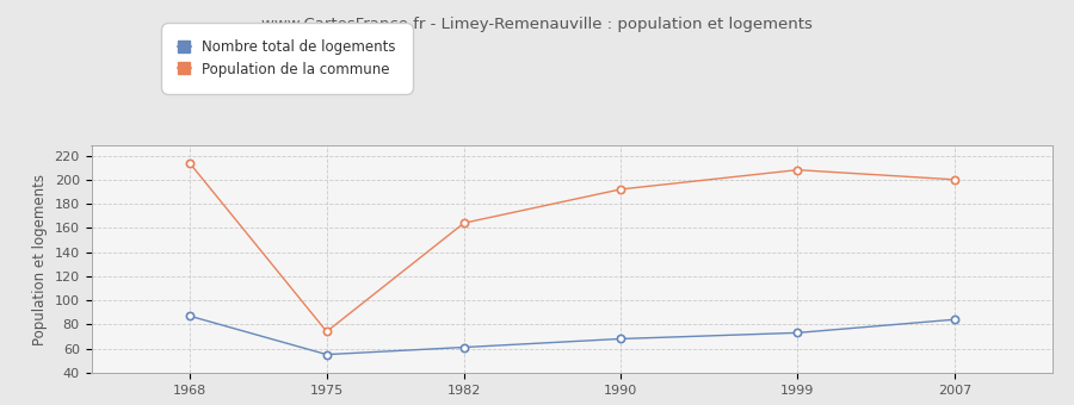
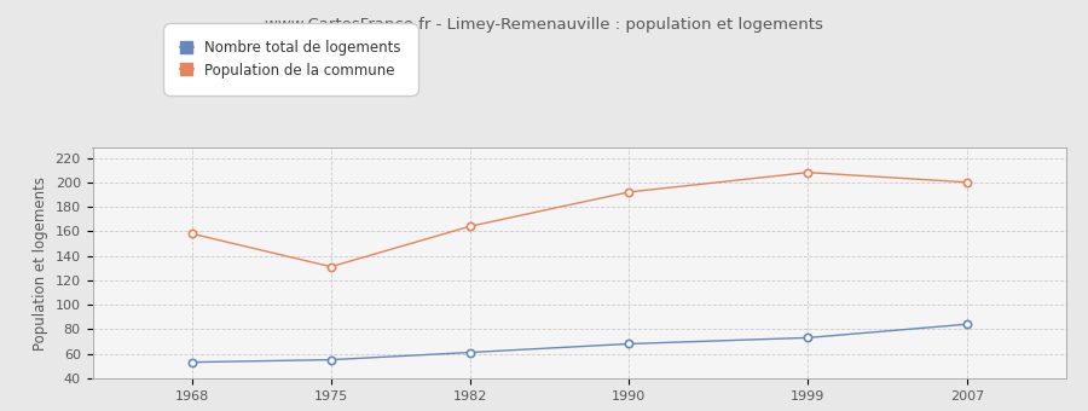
Nombre total de logements/1968: 87 -> 53
Population de la commune/1968: 214 -> 158
Population de la commune/1975: 74 -> 131
